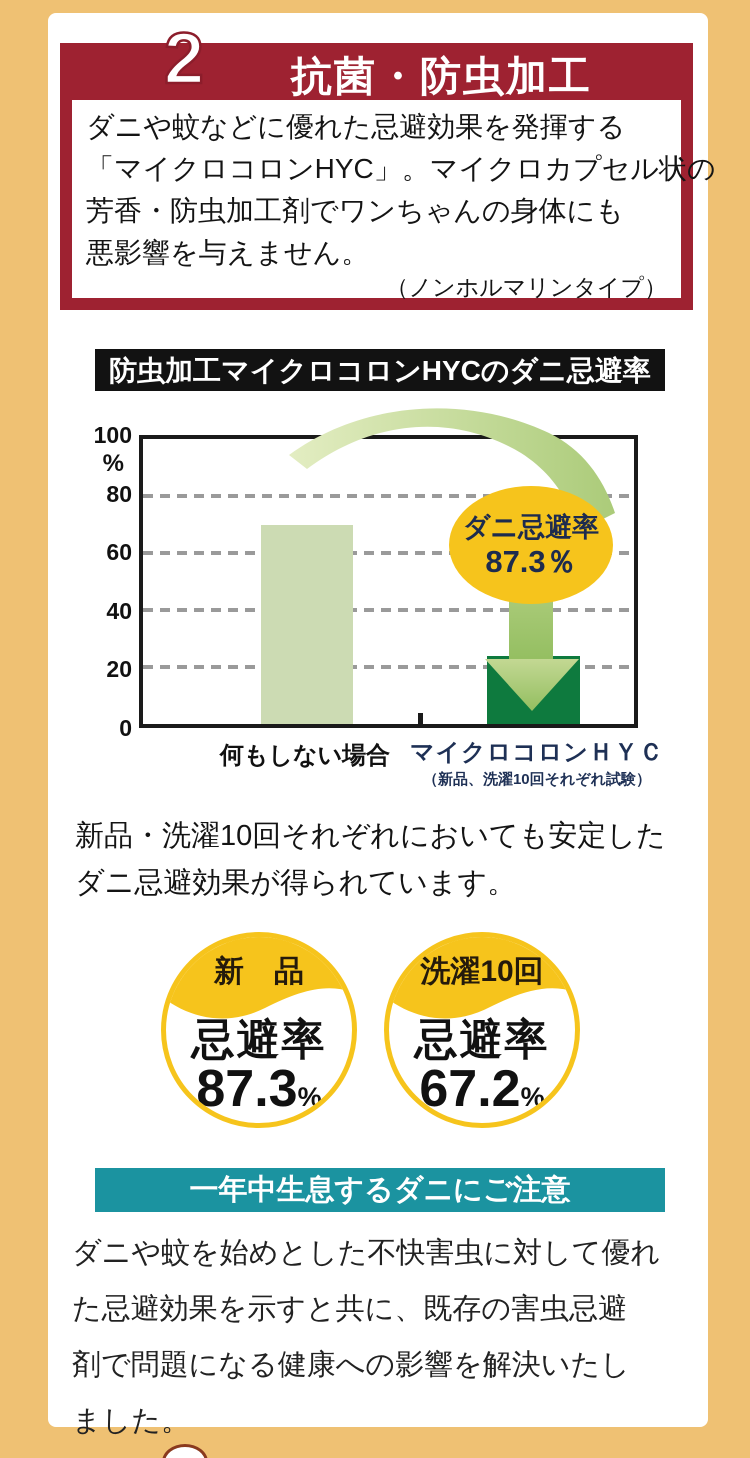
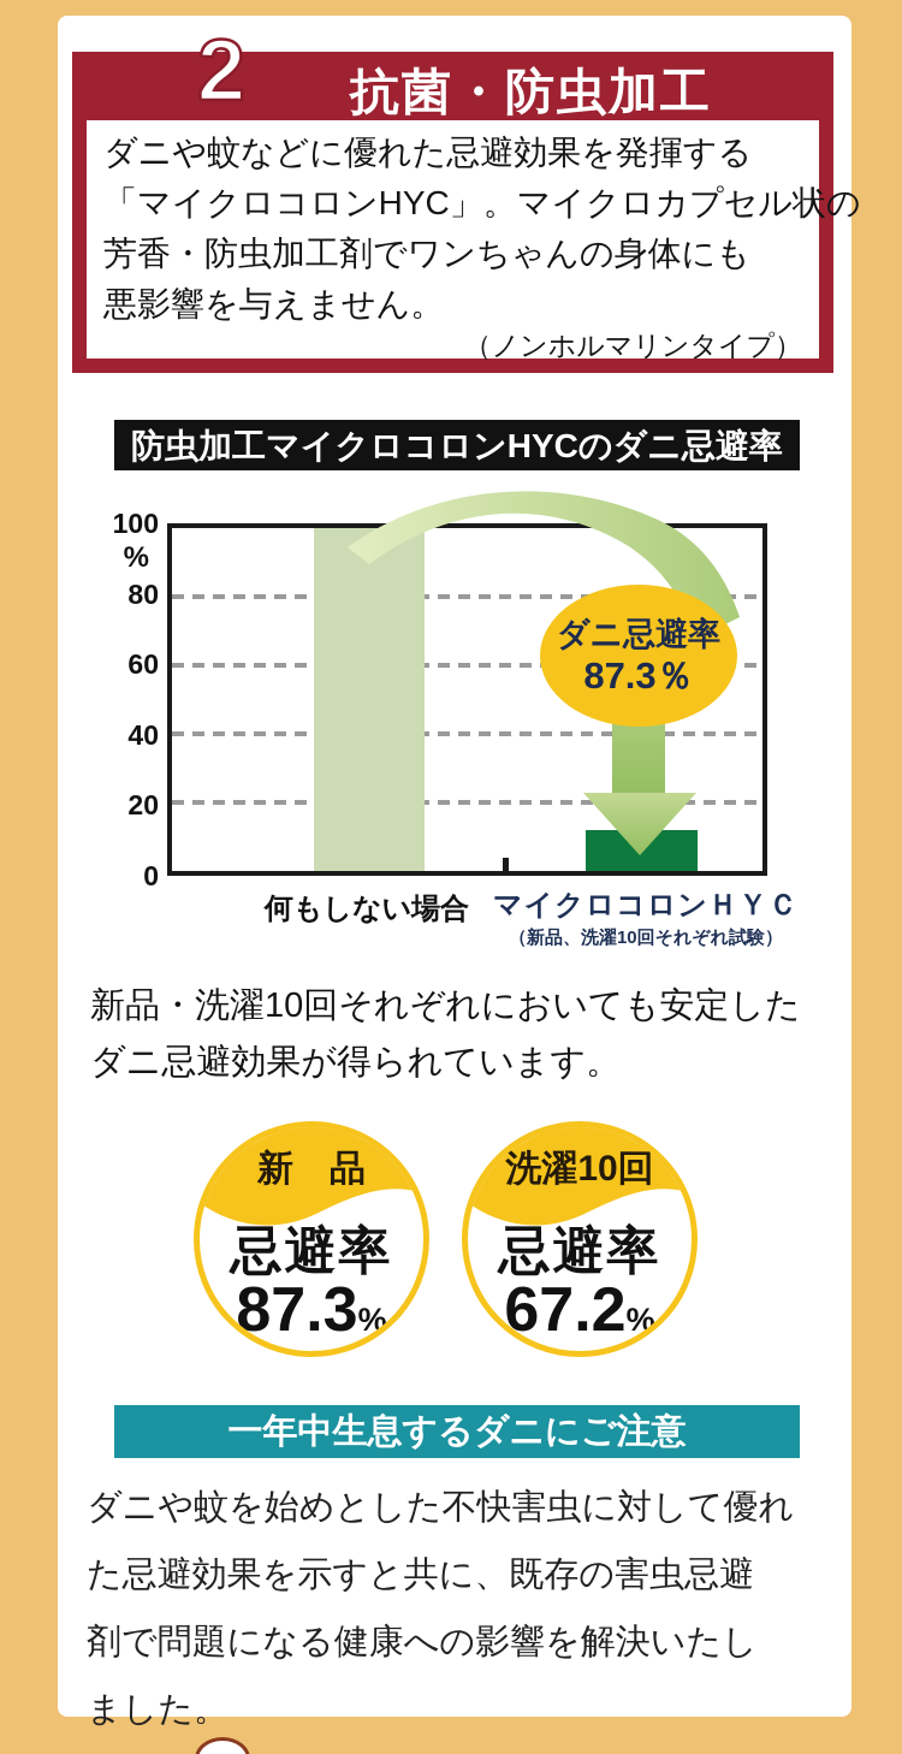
何もしない場合: 70 -> 100
マイクロコロンＨＹＣ: 24 -> 12
